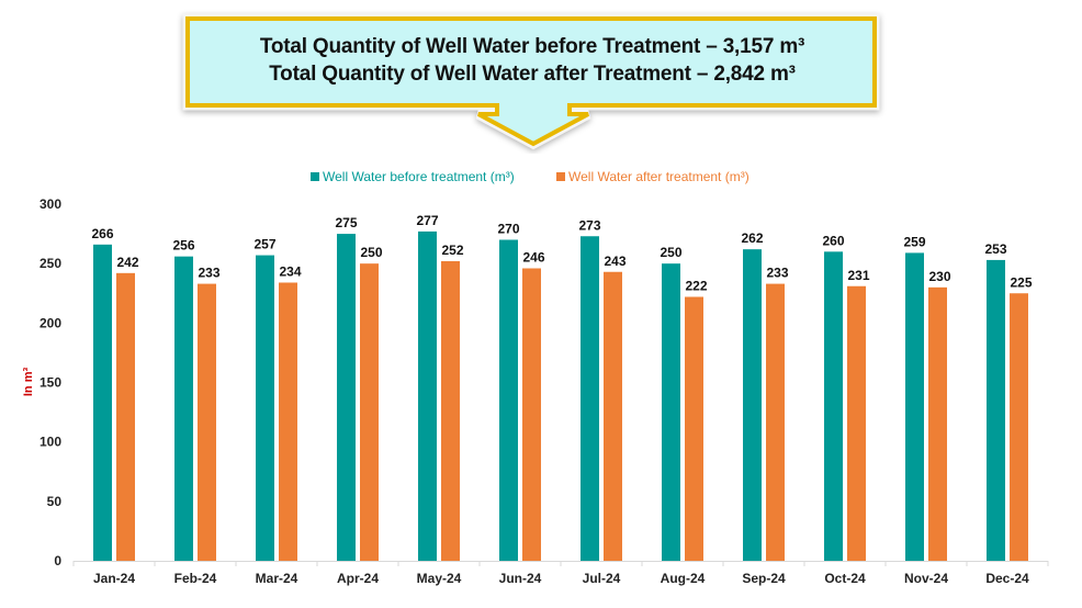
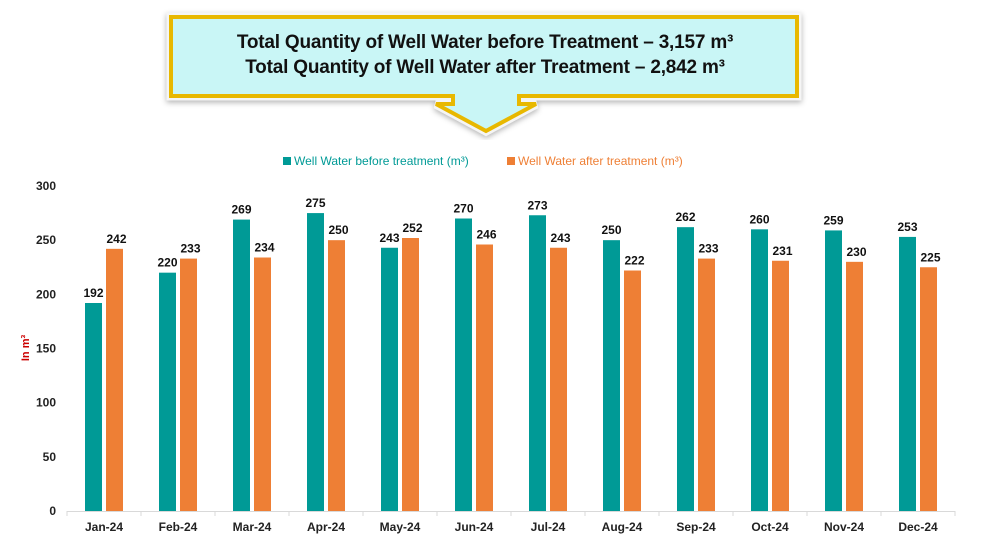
Well Water before treatment (m³)/Jan-24: 266 -> 192
Well Water before treatment (m³)/Feb-24: 256 -> 220
Well Water before treatment (m³)/Mar-24: 257 -> 269
Well Water before treatment (m³)/May-24: 277 -> 243
